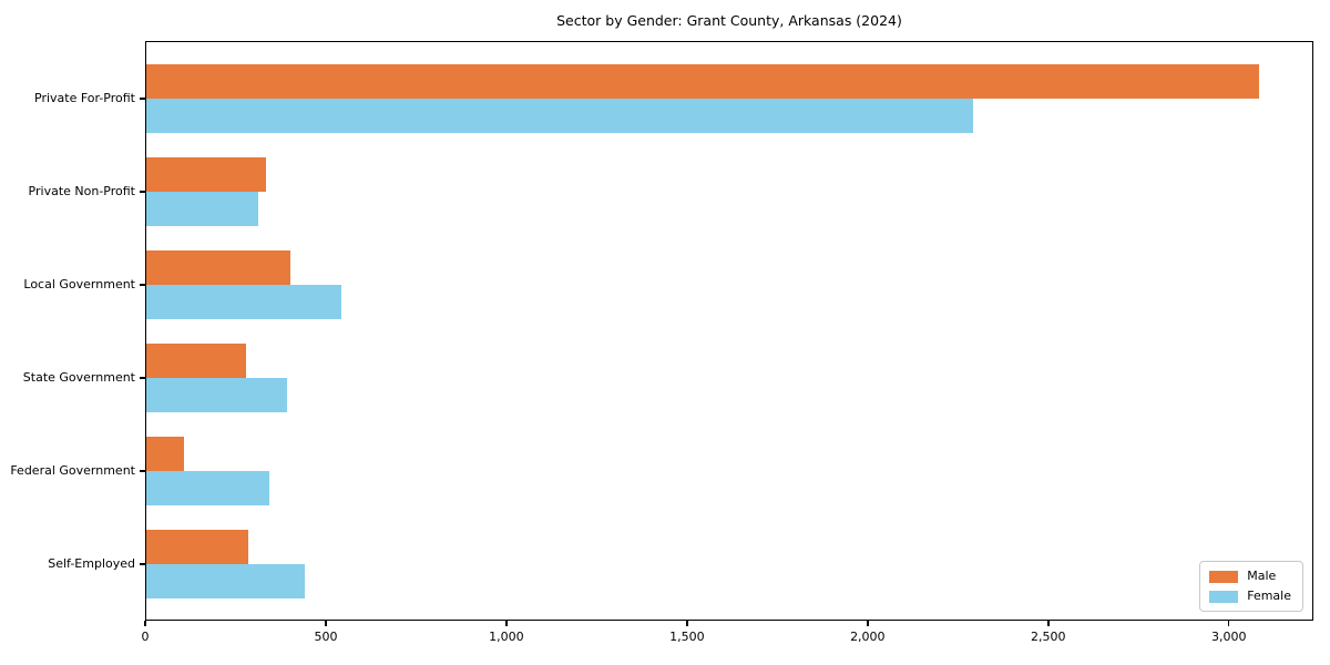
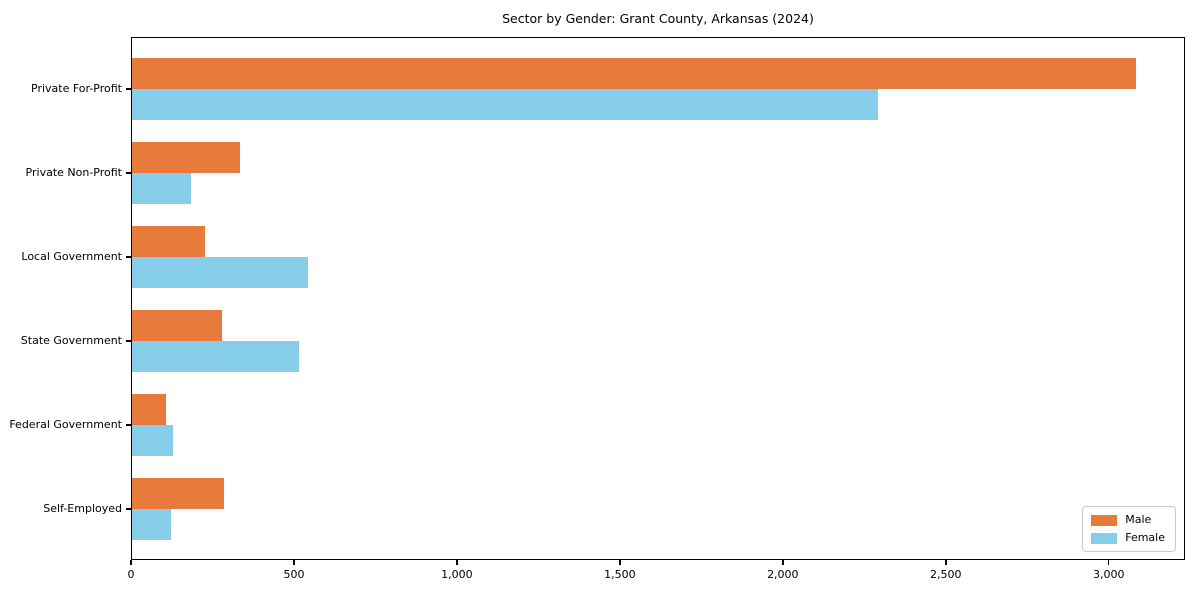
Female/Private Non-Profit: 310 -> 180
Male/Local Government: 400 -> 220
Female/State Government: 390 -> 510
Female/Federal Government: 340 -> 120
Female/Self-Employed: 440 -> 120
